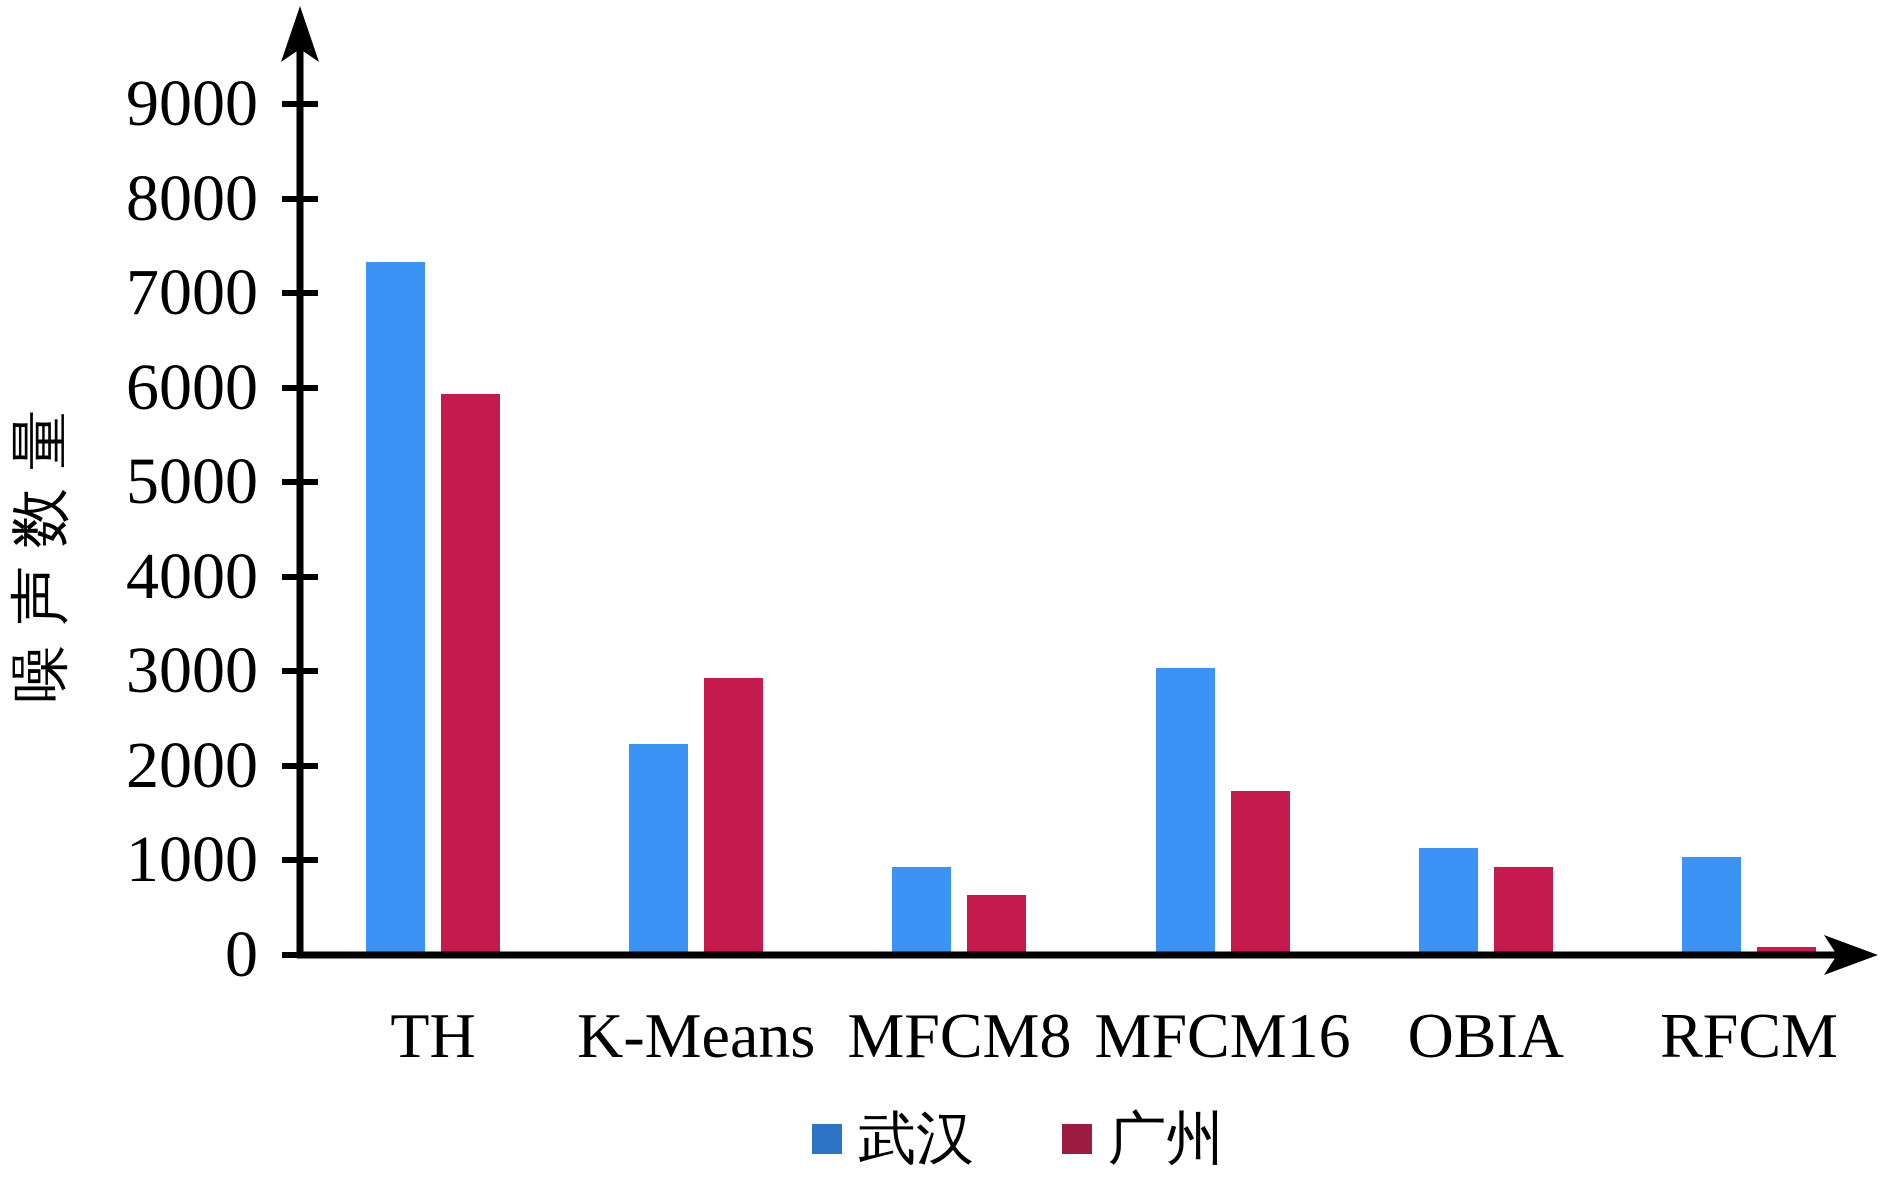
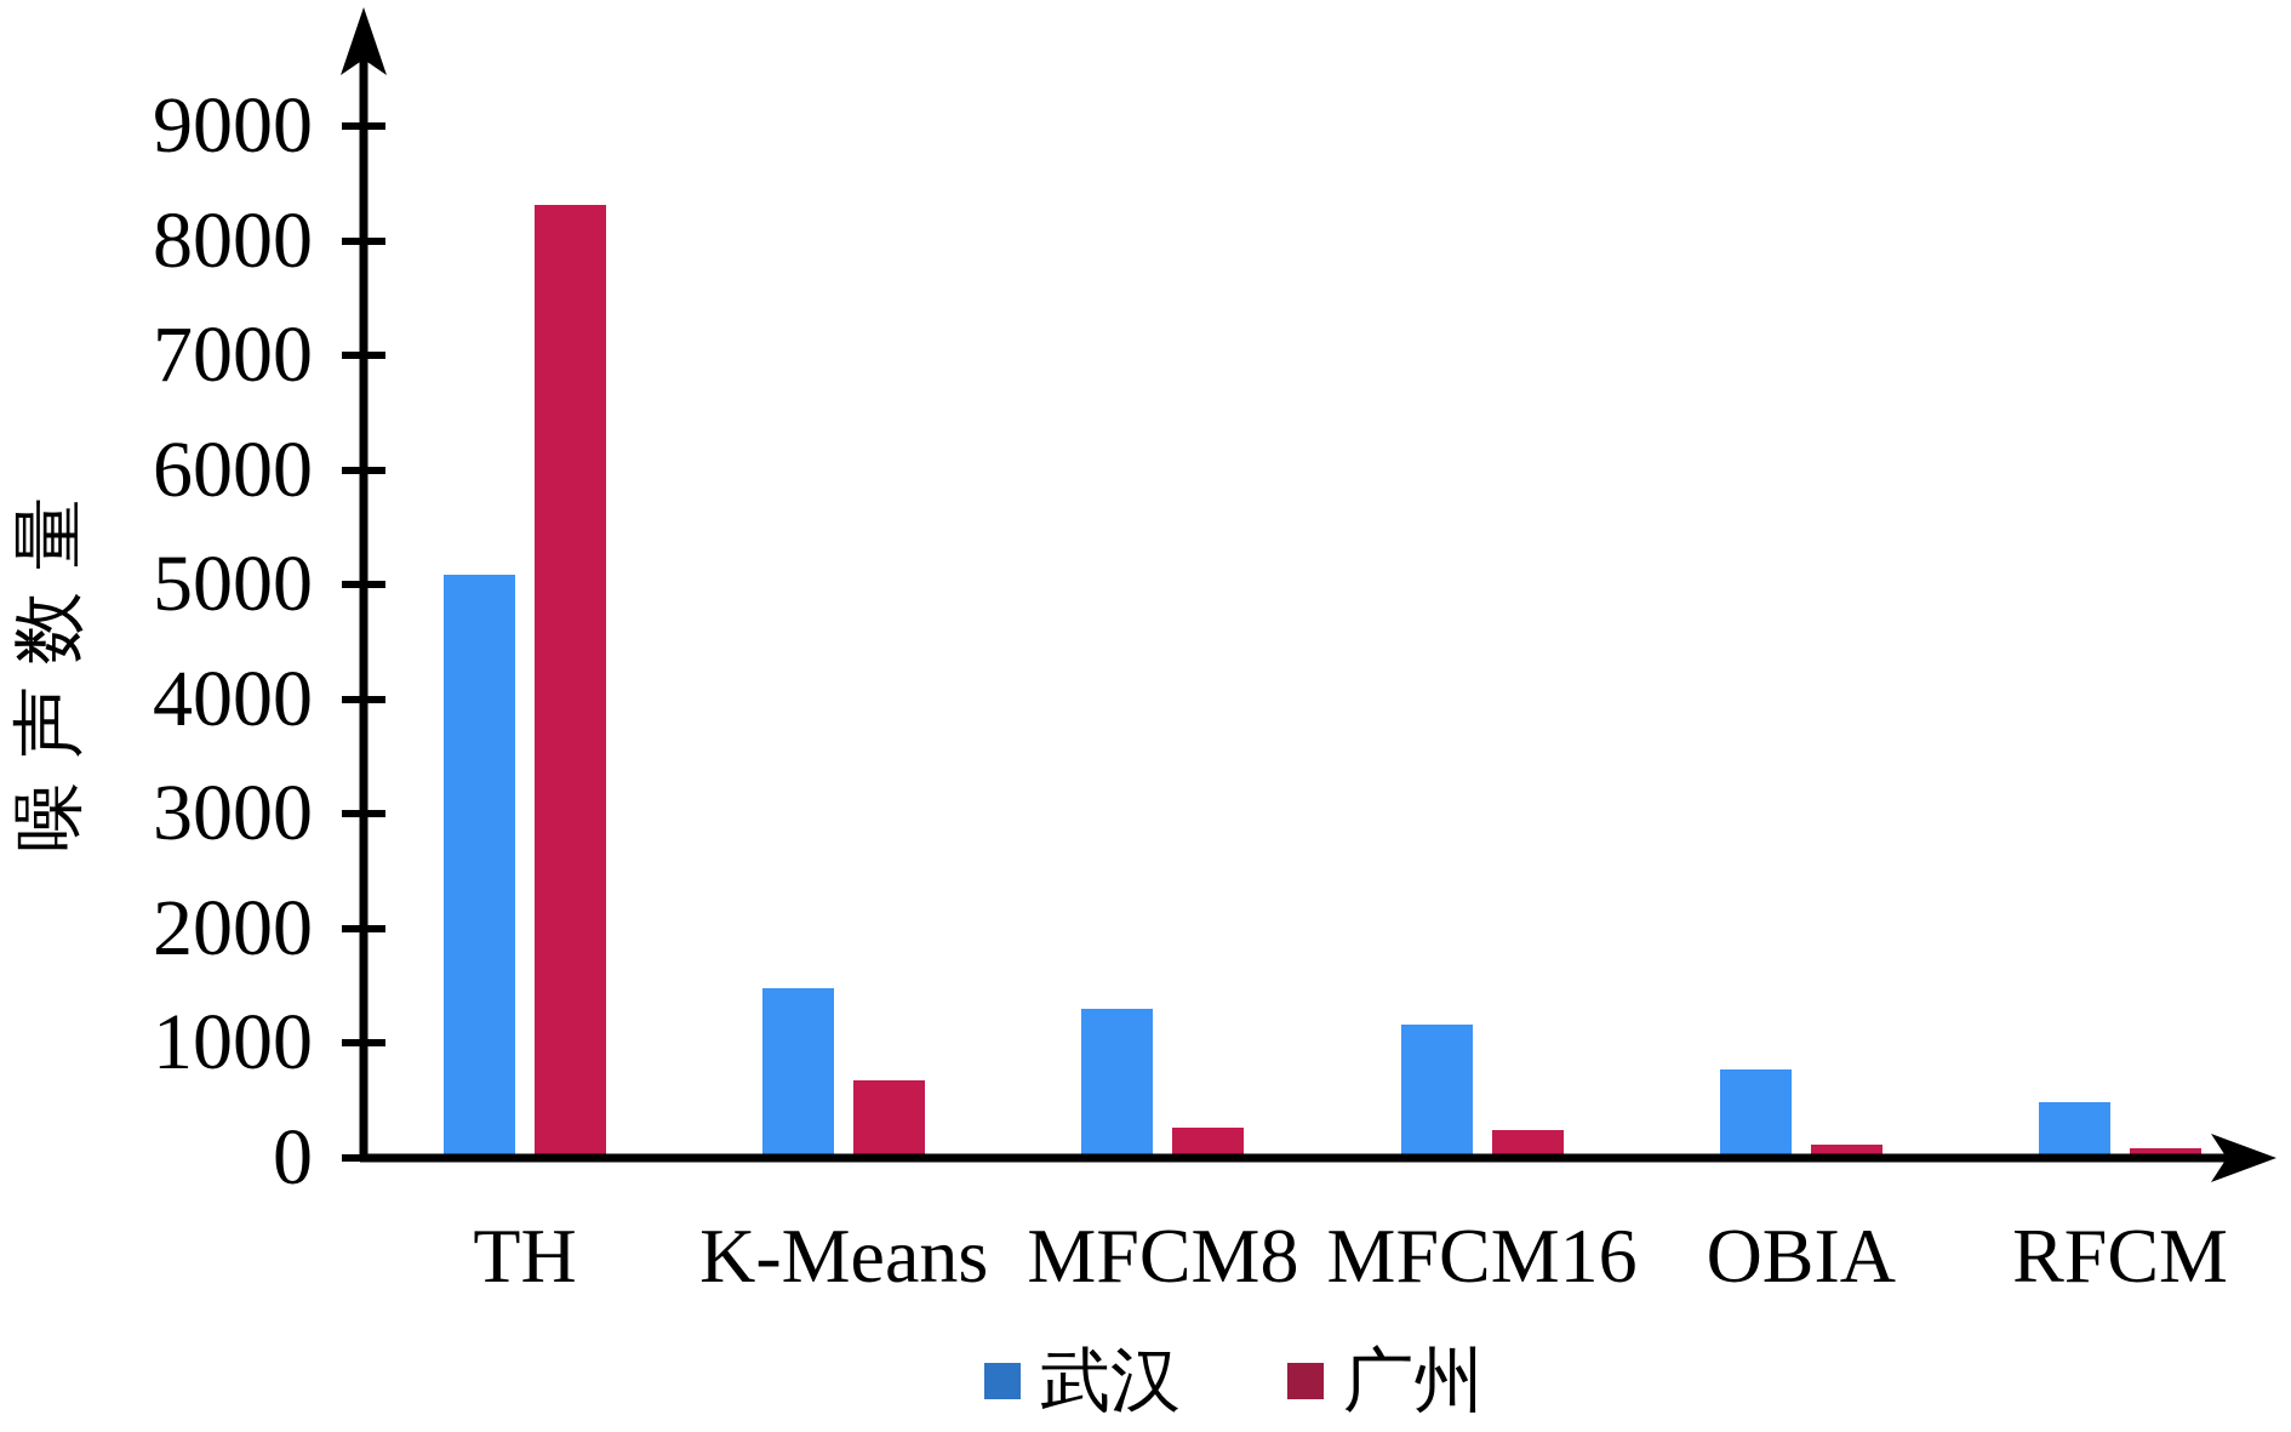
武汉/TH: 7300 -> 5000
广州/TH: 5900 -> 8300
武汉/K-Means: 2200 -> 1400
广州/K-Means: 2900 -> 600
武汉/MFCM8: 900 -> 1300
广州/MFCM8: 600 -> 200
武汉/MFCM16: 3000 -> 1100
广州/MFCM16: 1700 -> 200
武汉/OBIA: 1100 -> 700
广州/OBIA: 900 -> 100
武汉/RFCM: 1000 -> 400
